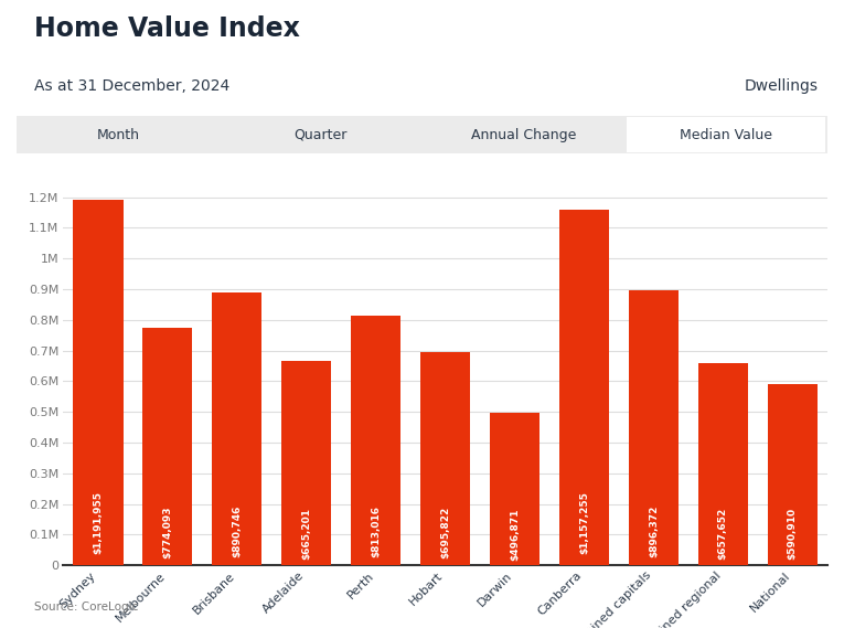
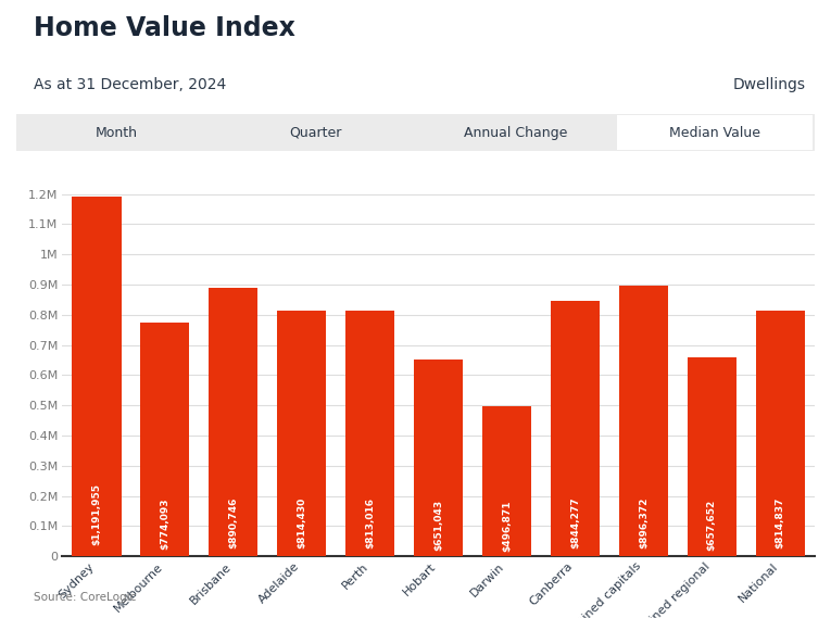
Adelaide: $665,201 -> $814,430
Hobart: $695,822 -> $651,043
Canberra: $1,157,255 -> $844,277
National: $590,910 -> $814,837
